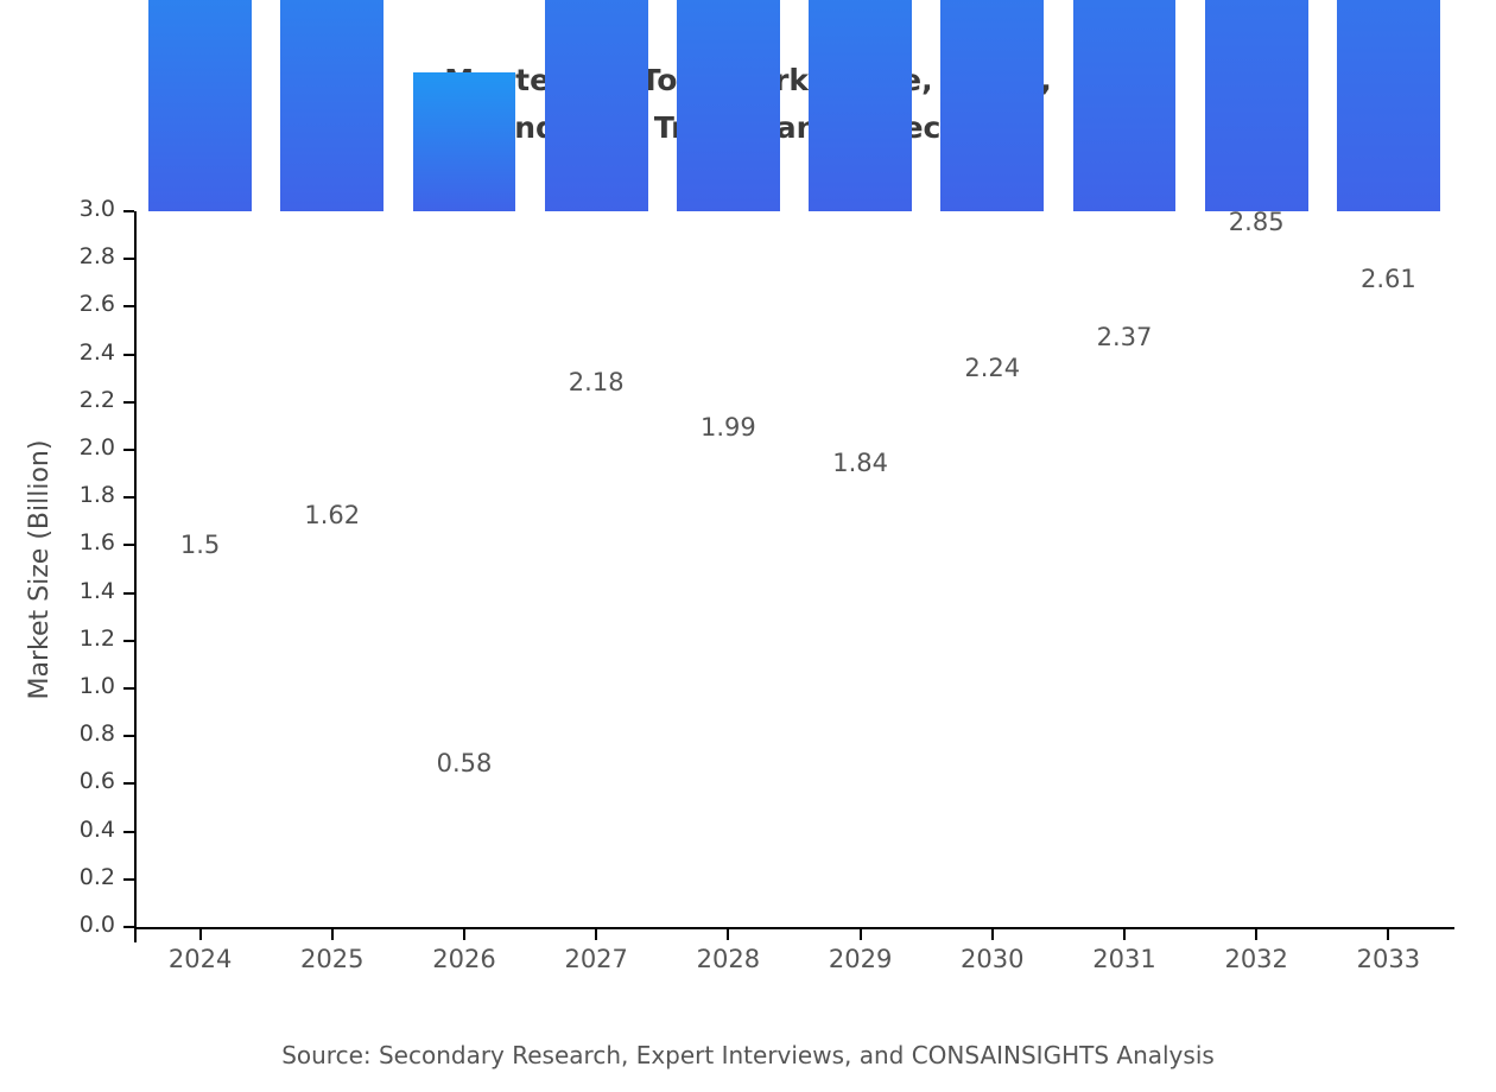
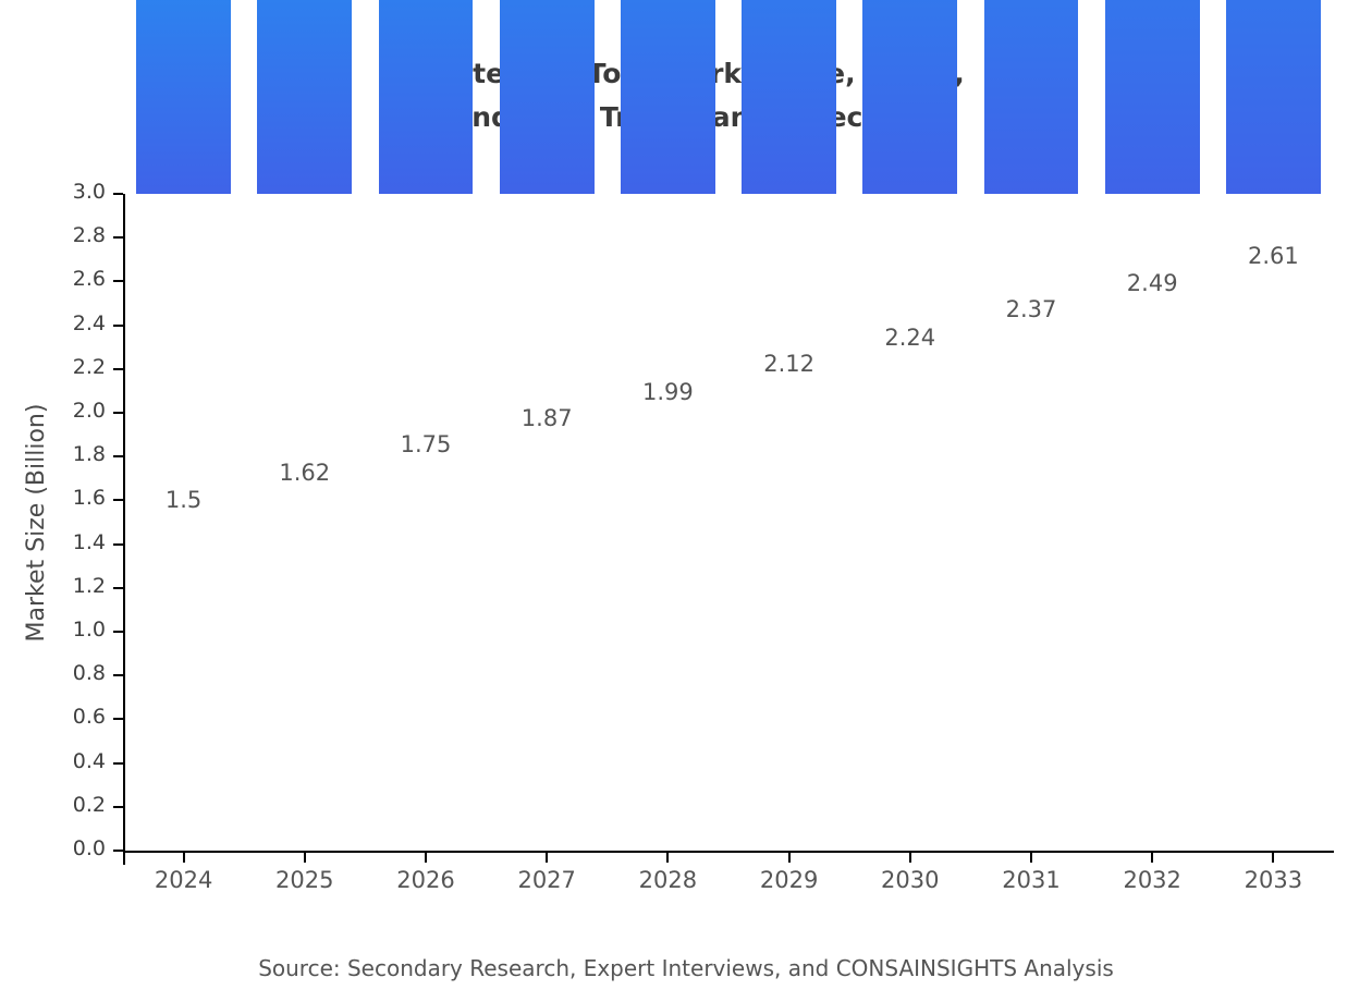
2026: 0.58 -> 1.75
2027: 2.18 -> 1.87
2029: 1.84 -> 2.12
2032: 2.85 -> 2.49
